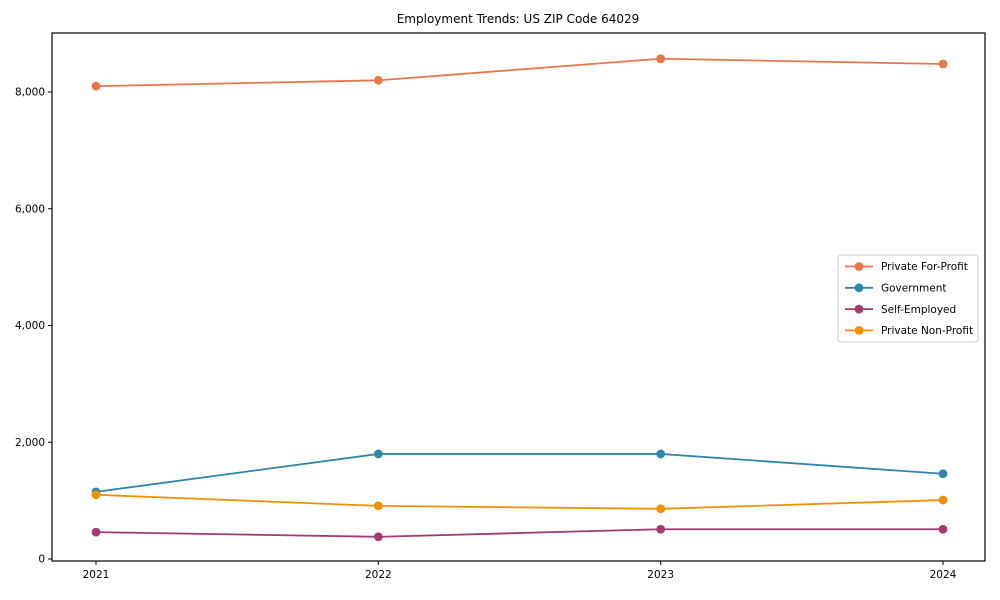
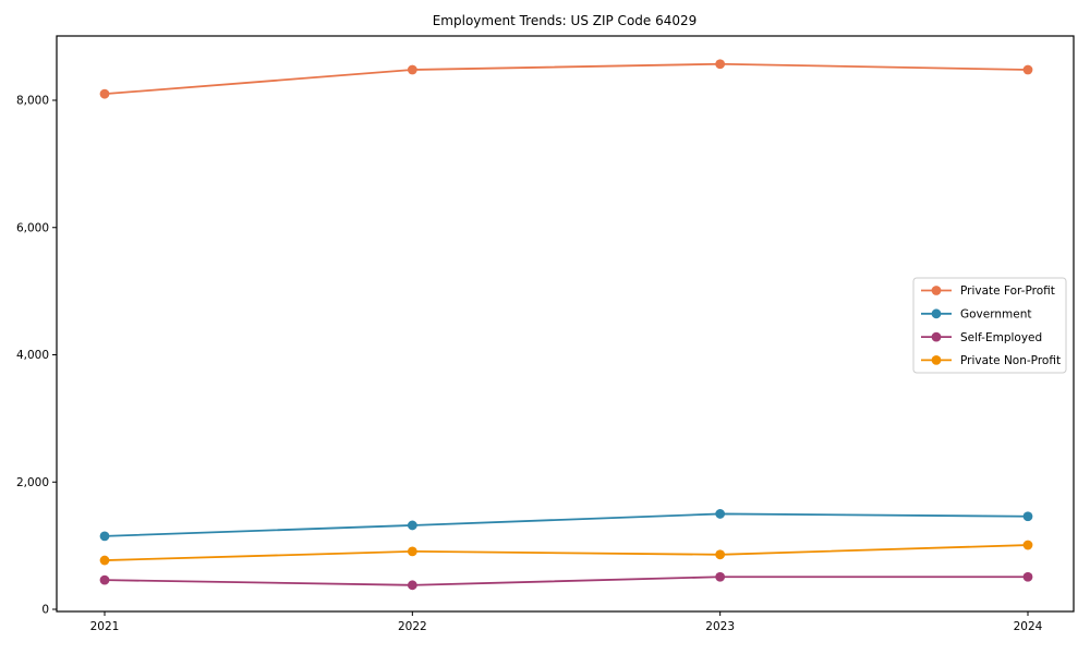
Private Non-Profit/2021: 1100 -> 800
Private For-Profit/2022: 8200 -> 8500
Government/2022: 1800 -> 1300
Government/2023: 1800 -> 1500
